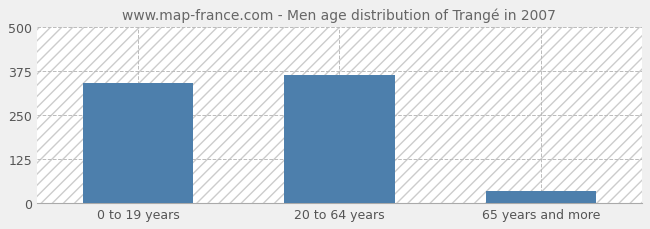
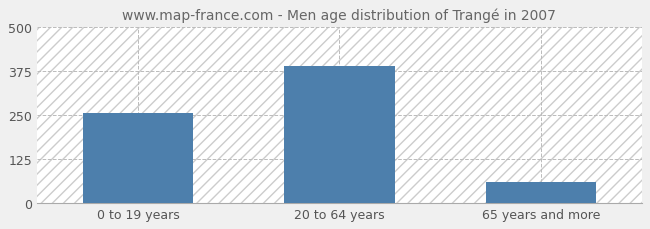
0 to 19 years: 340 -> 255
20 to 64 years: 365 -> 390
65 years and more: 35 -> 60
